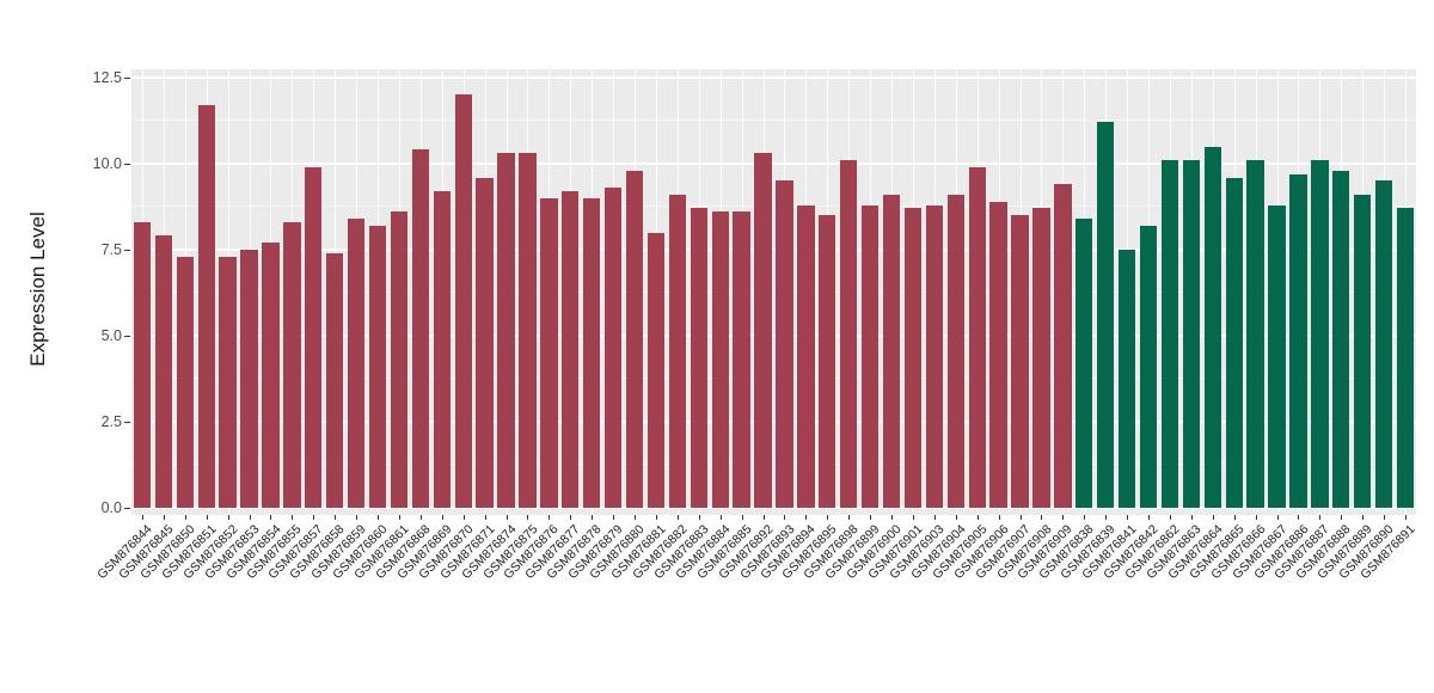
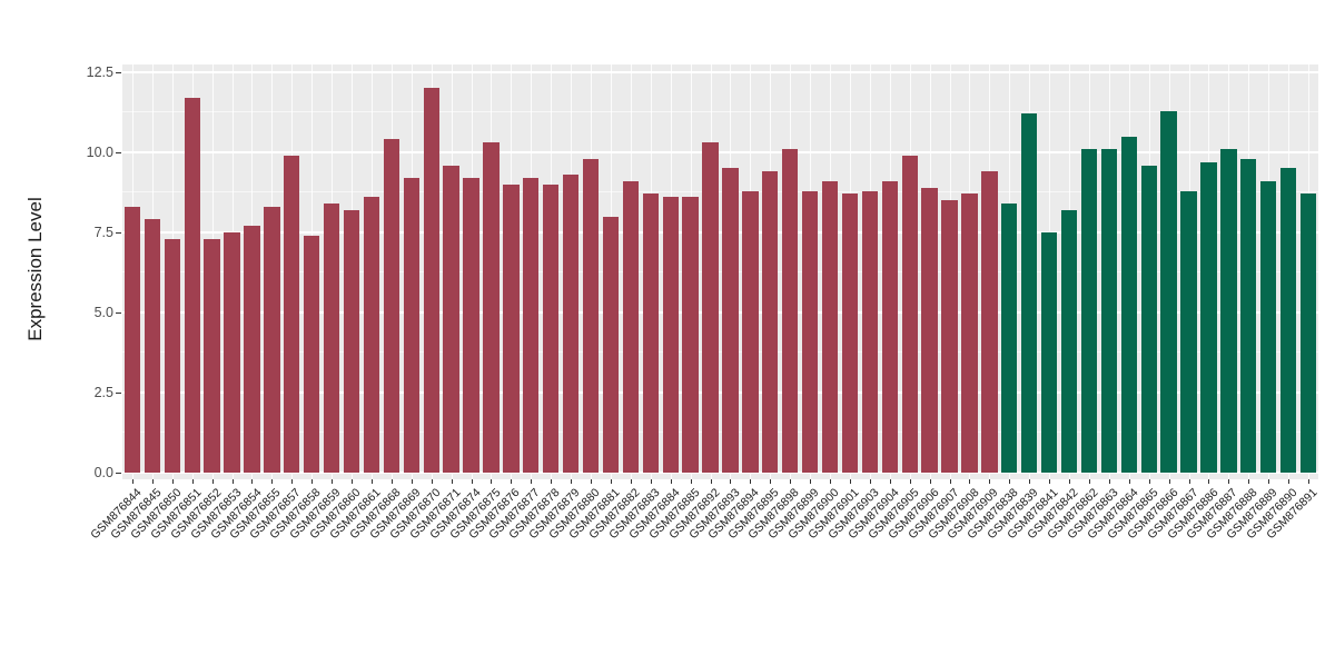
GSM876874: 10.3 -> 9.2
GSM876895: 8.5 -> 9.4
GSM876866: 10.1 -> 11.3
